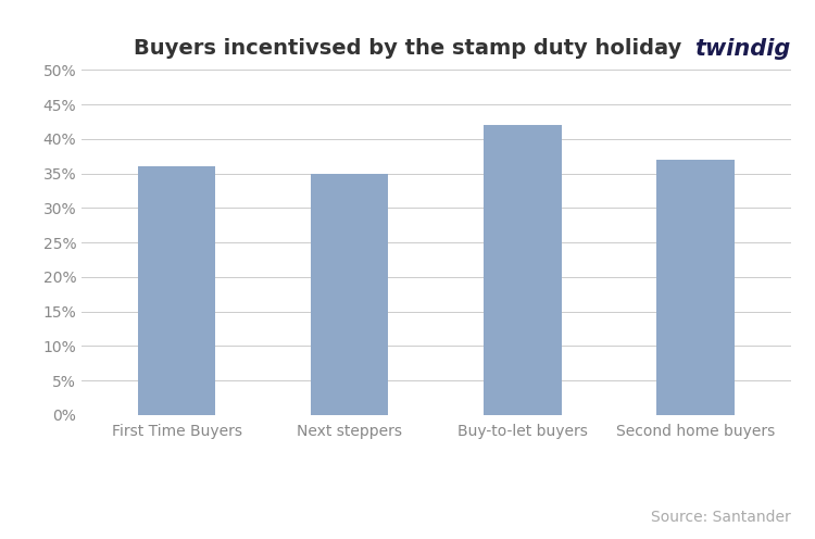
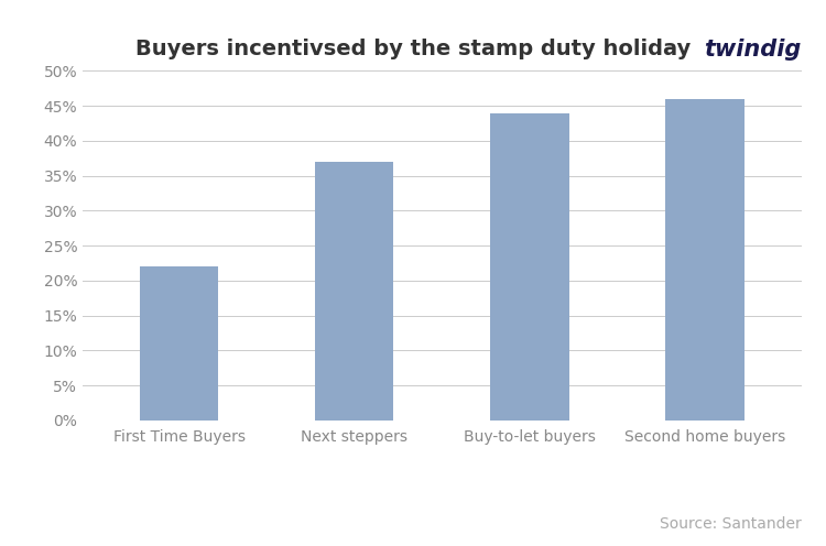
First Time Buyers: 36% -> 22%
Next steppers: 35% -> 37%
Buy-to-let buyers: 42% -> 44%
Second home buyers: 37% -> 46%
